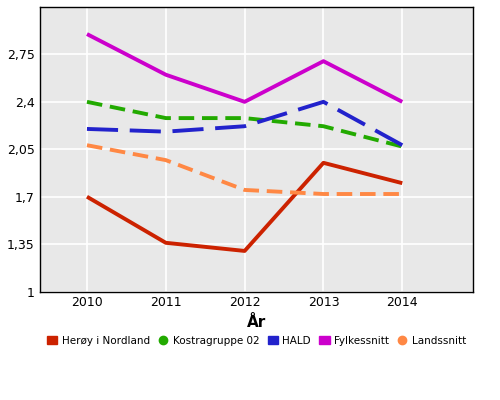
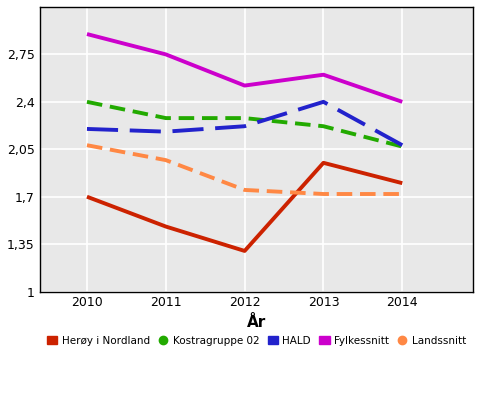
Herøy i Nordland/2011: 1,36 -> 1,48
Fylkessnitt/2011: 2,60 -> 2,75
Fylkessnitt/2012: 2,40 -> 2,52
Fylkessnitt/2013: 2,70 -> 2,60
